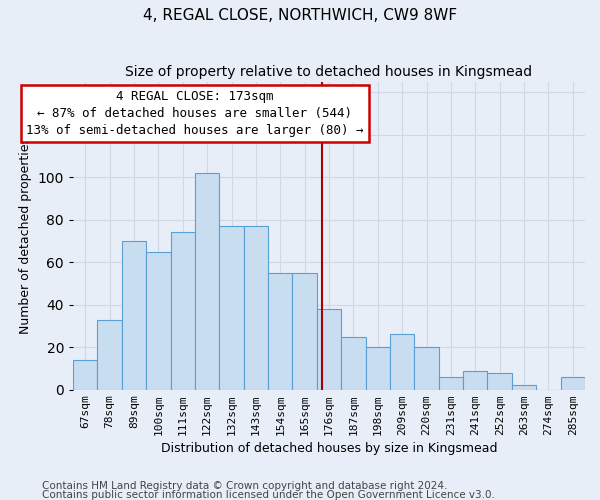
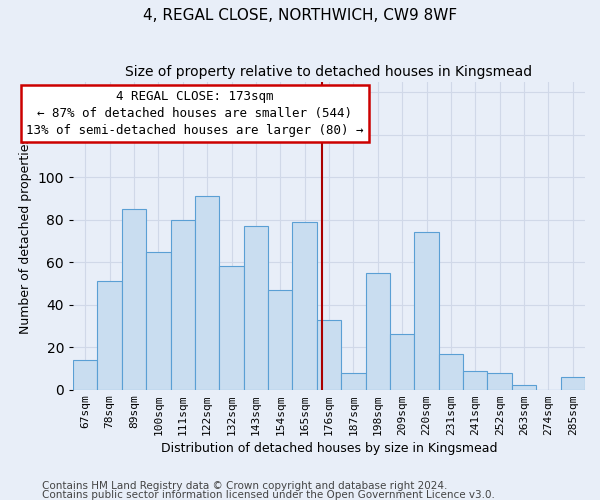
78sqm: 33 -> 51
89sqm: 70 -> 85
111sqm: 74 -> 80
122sqm: 102 -> 91
132sqm: 77 -> 58
154sqm: 55 -> 47
165sqm: 55 -> 79
176sqm: 38 -> 33
187sqm: 25 -> 8
198sqm: 20 -> 55
220sqm: 20 -> 74
231sqm: 6 -> 17
